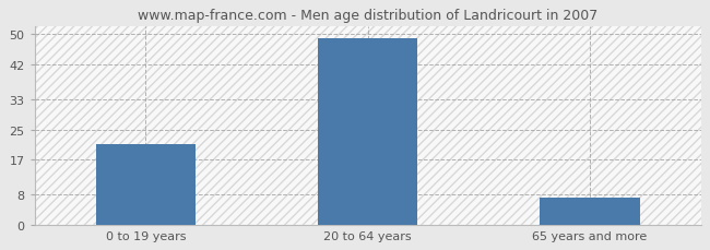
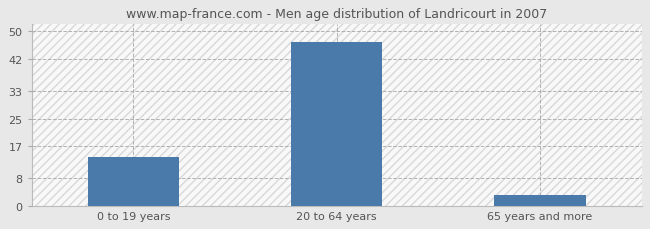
0 to 19 years: 21 -> 14
20 to 64 years: 49 -> 47
65 years and more: 7 -> 3
